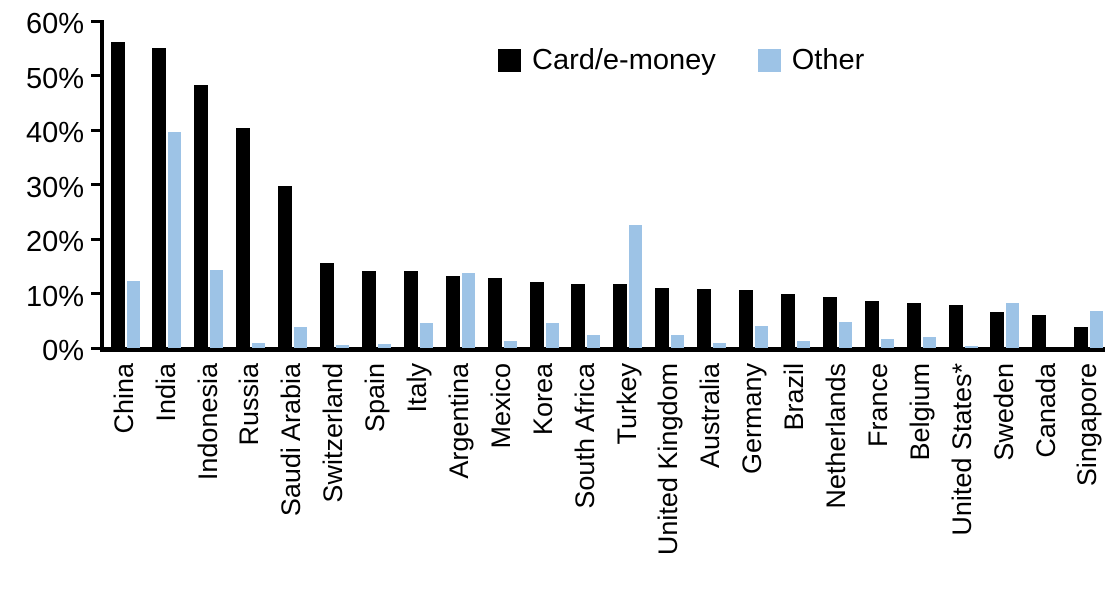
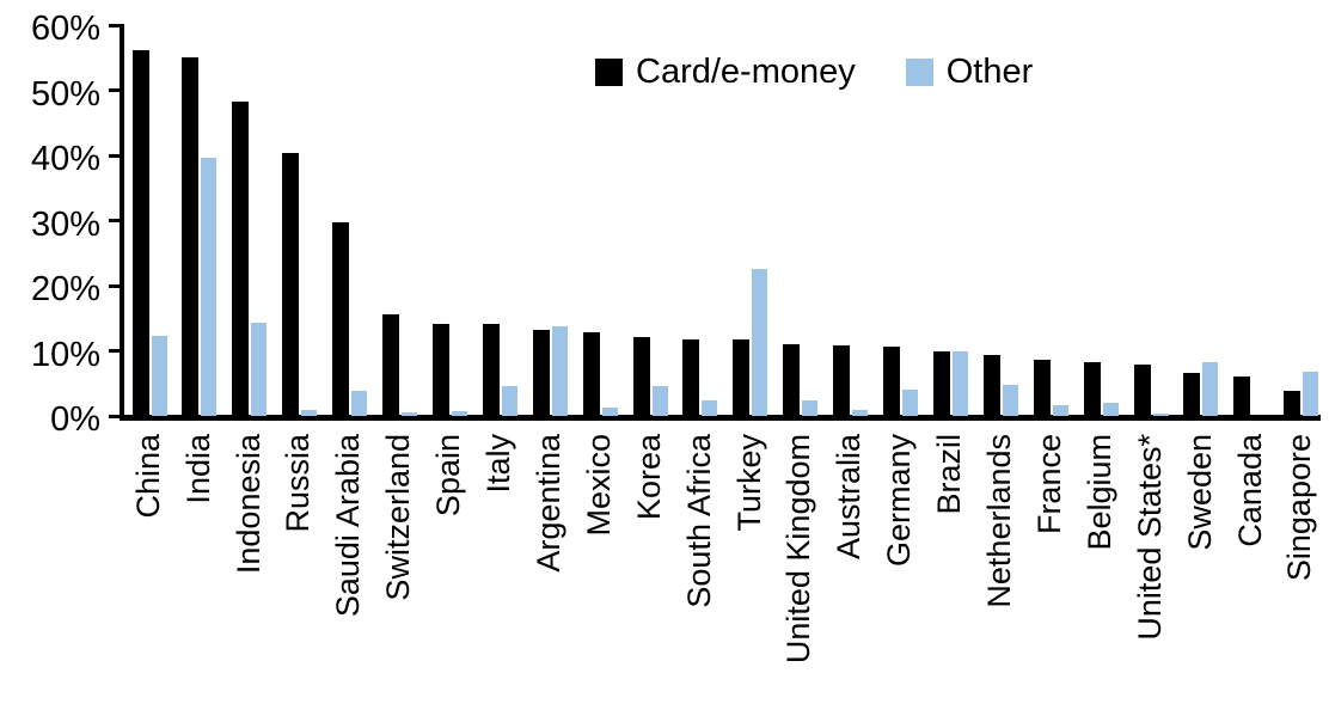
Other/Brazil: 1% -> 10%
